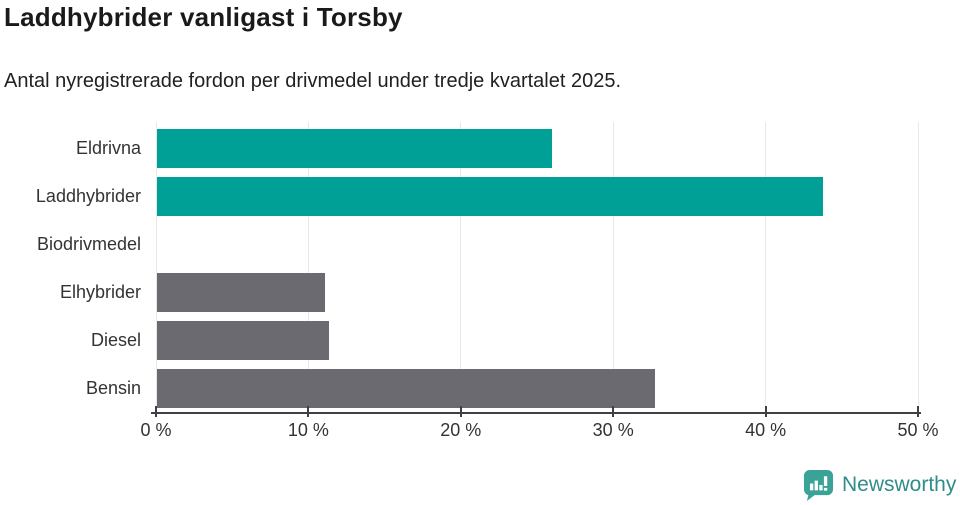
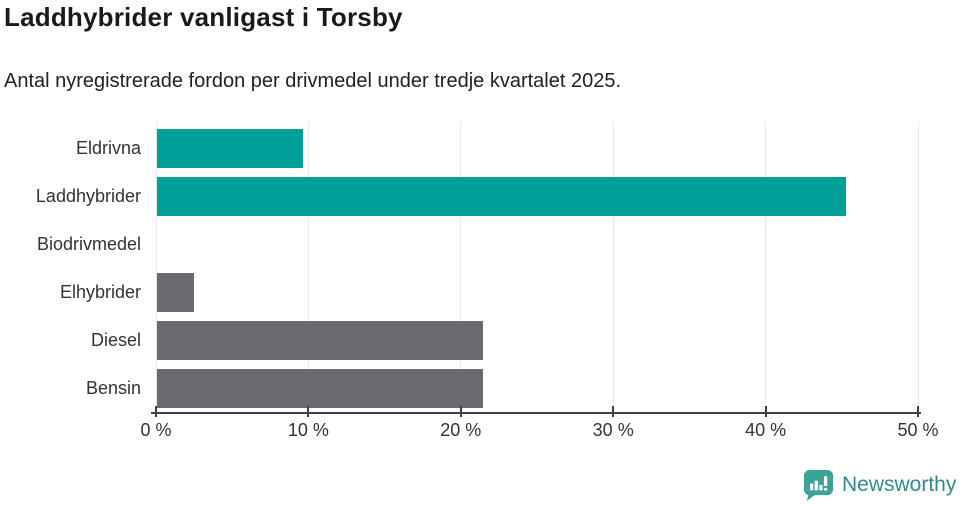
Eldrivna: 25.9% -> 9.6%
Laddhybrider: 43.7% -> 45.2%
Elhybrider: 11.0% -> 2.4%
Diesel: 11.3% -> 21.4%
Bensin: 32.7% -> 21.4%
